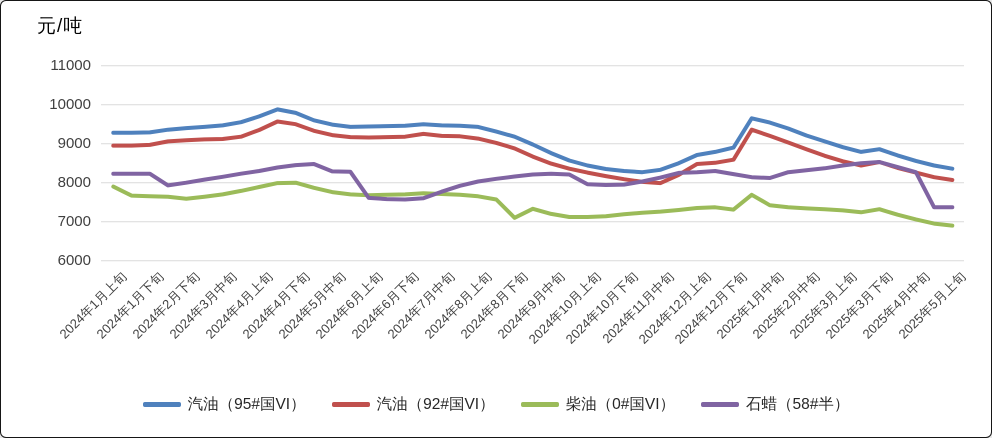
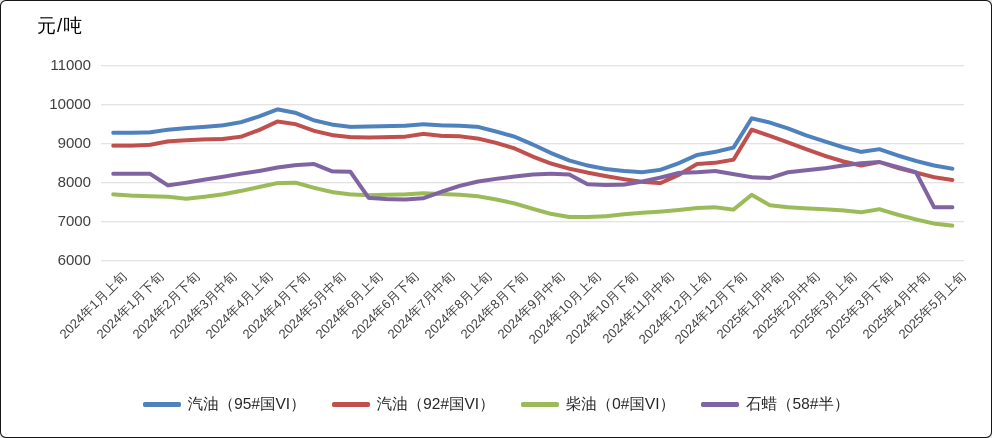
柴油（0#国VI）/2024年1月上旬: 7900 -> 7700
柴油（0#国VI）/2024年8月下旬: 7100 -> 7500
